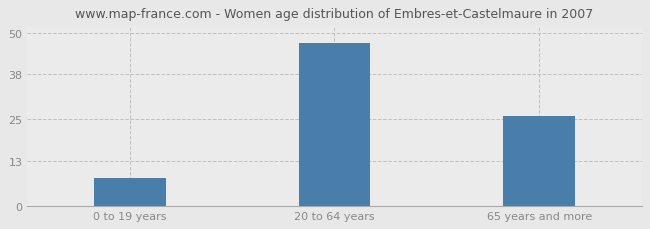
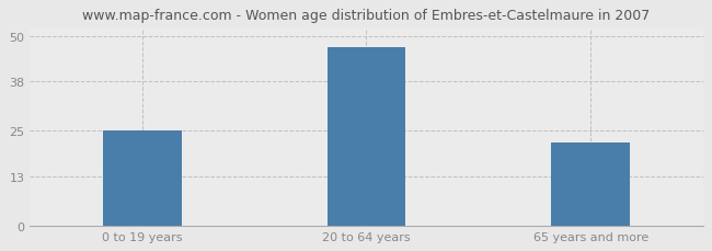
0 to 19 years: 8 -> 25
65 years and more: 26 -> 22
